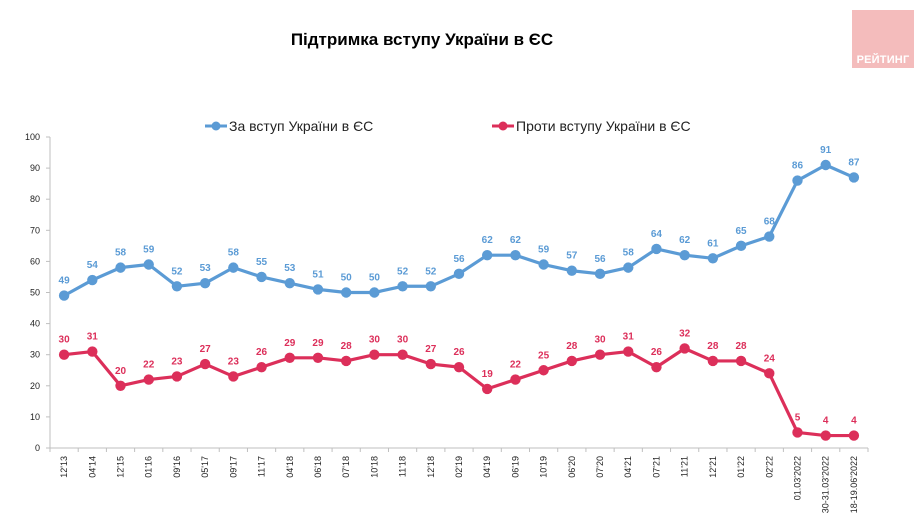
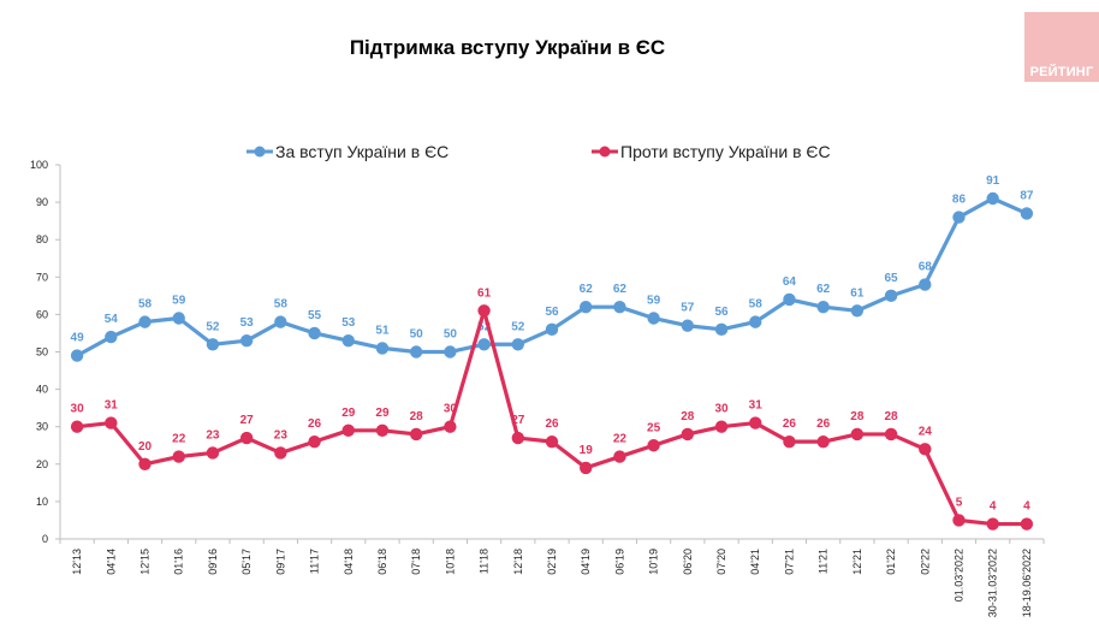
Проти вступу України в ЄС/11'18: 30 -> 61
Проти вступу України в ЄС/11'21: 32 -> 26
